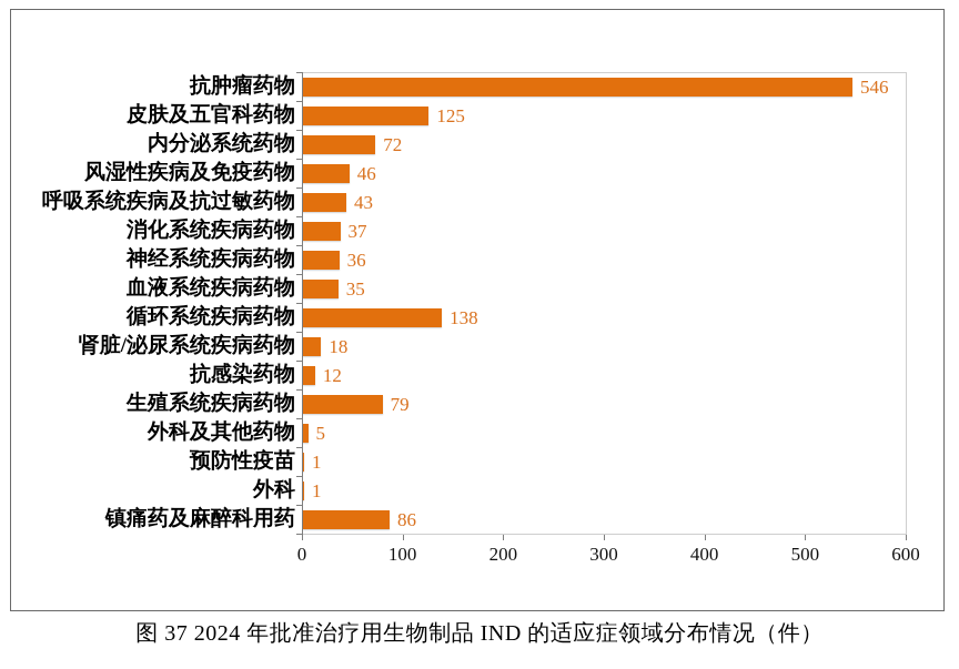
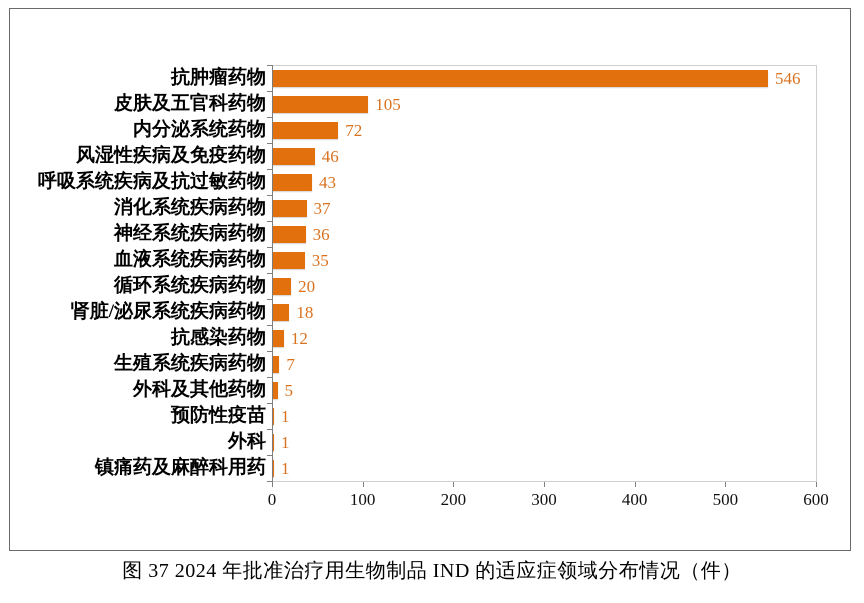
皮肤及五官科药物: 125 -> 105
循环系统疾病药物: 138 -> 20
生殖系统疾病药物: 79 -> 7
镇痛药及麻醉科用药: 86 -> 1
